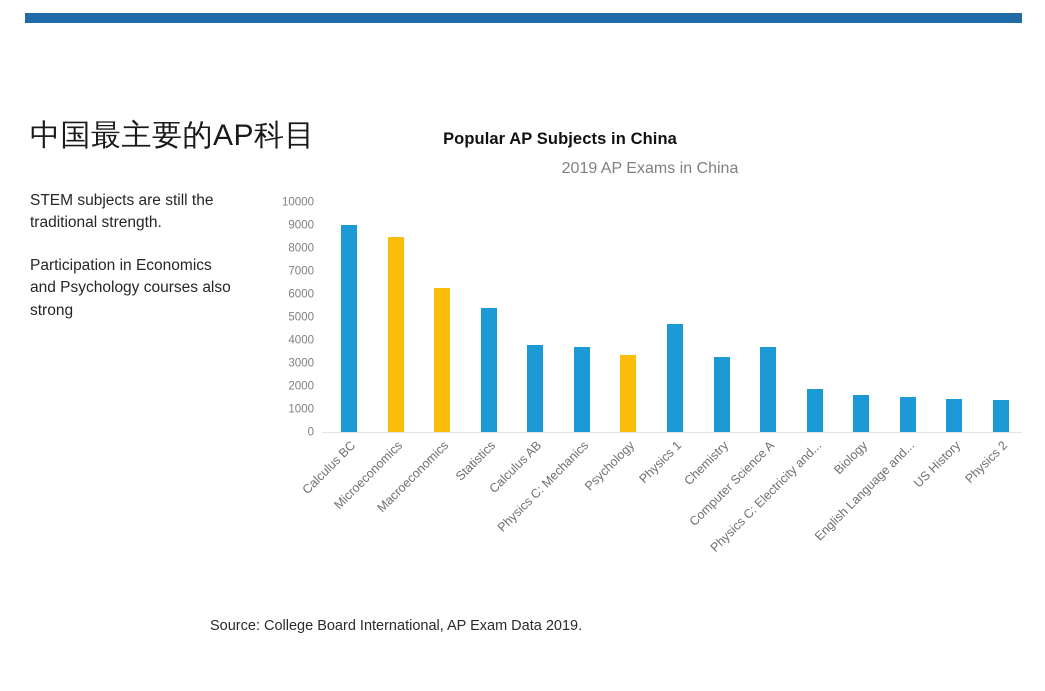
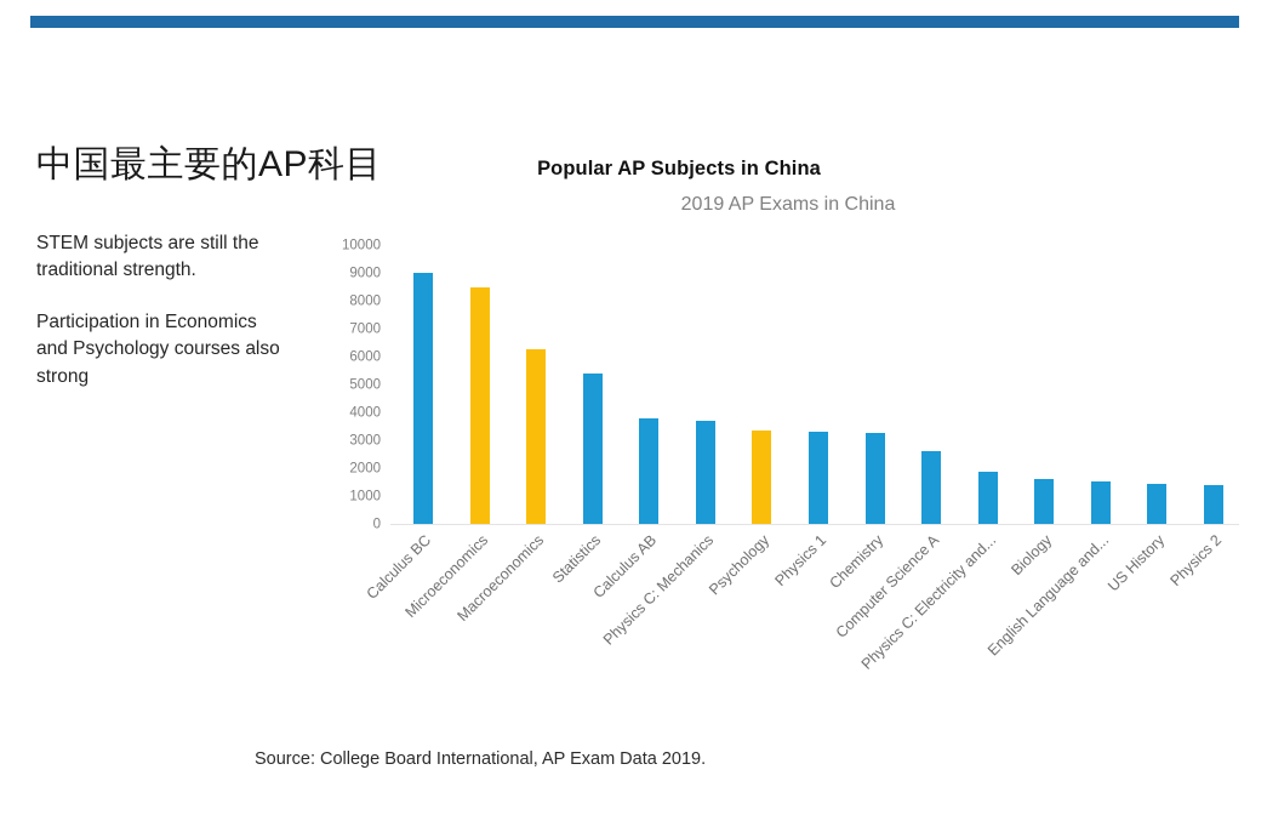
Physics 1: 4700 -> 3300
Computer Science A: 3700 -> 2600
